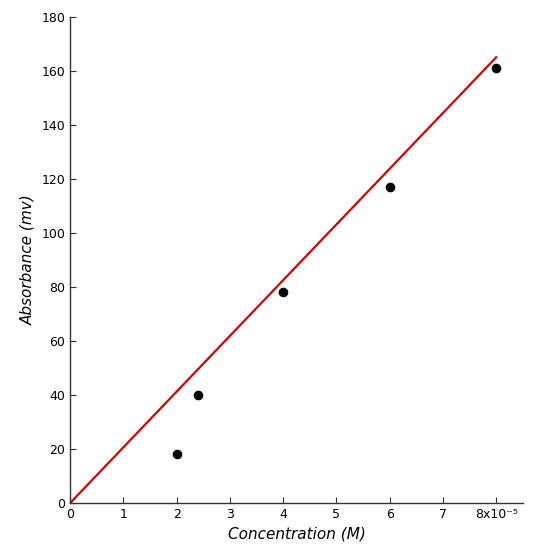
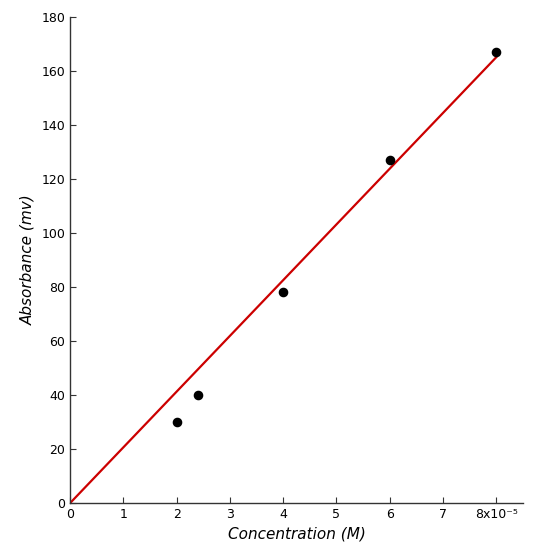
2: 18 -> 30
6: 117 -> 127
8x10⁻⁵: 161 -> 167
